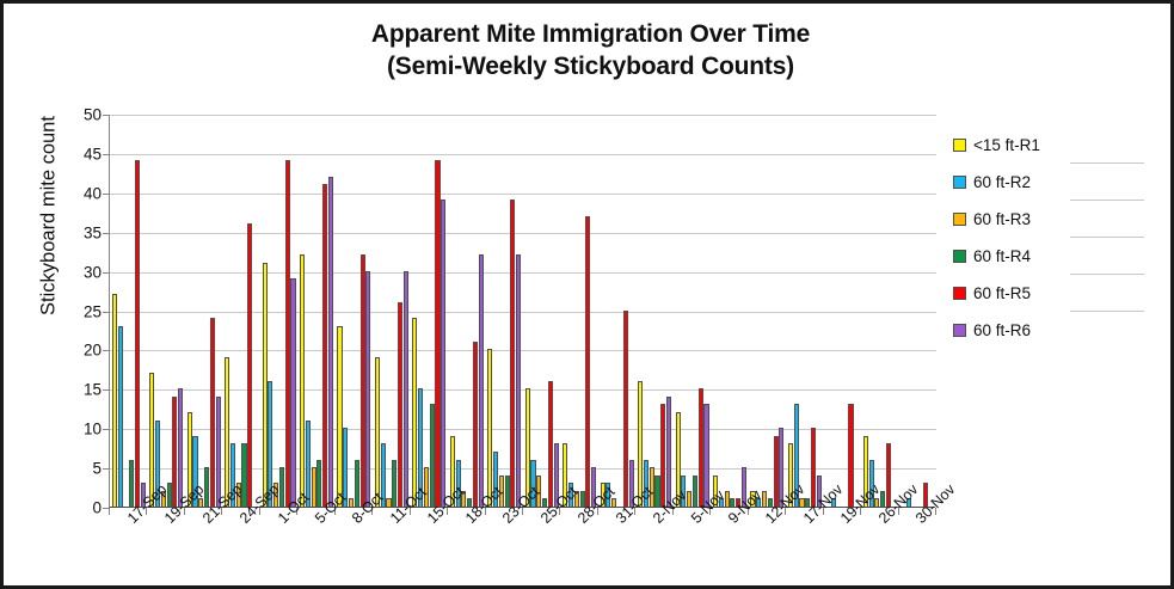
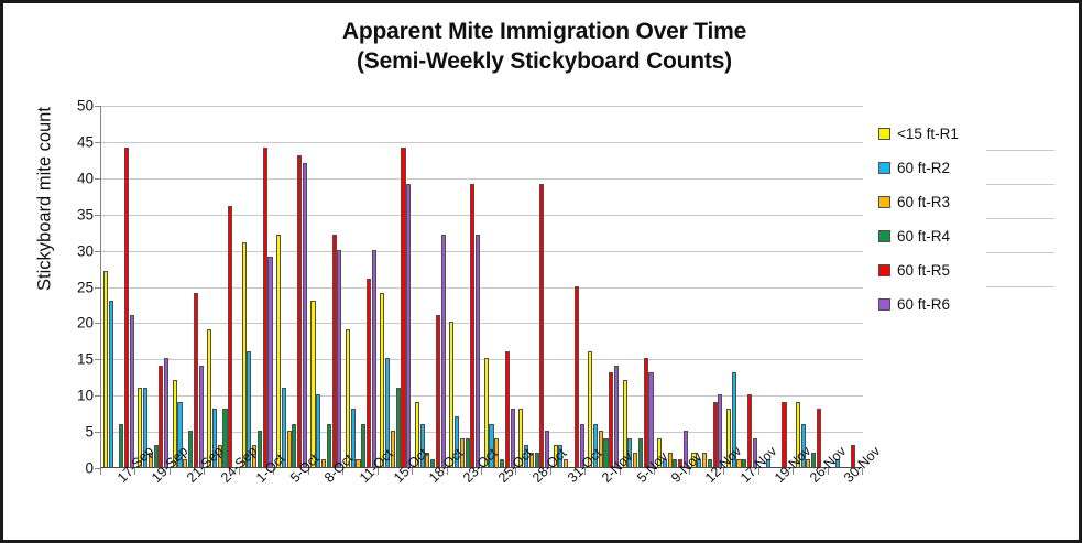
60 ft-R6/17-Sep: 3 -> 21
<15 ft-R1/19-Sep: 17 -> 11
60 ft-R5/5-Oct: 41 -> 43
60 ft-R4/15-Oct: 13 -> 11
60 ft-R5/28-Oct: 37 -> 39
60 ft-R5/19-Nov: 13 -> 9
